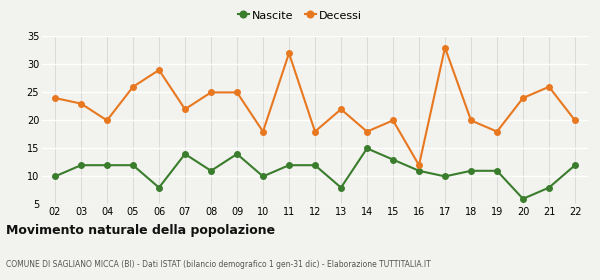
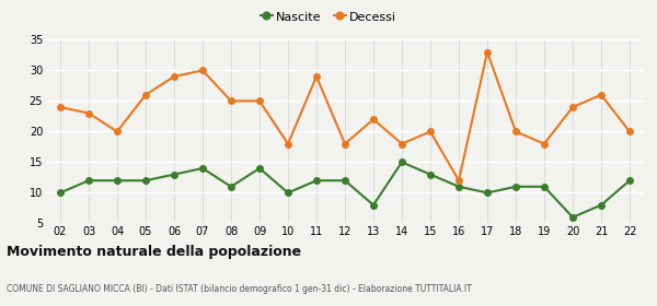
Nascite/06: 8 -> 13
Decessi/07: 22 -> 30
Decessi/11: 32 -> 29
